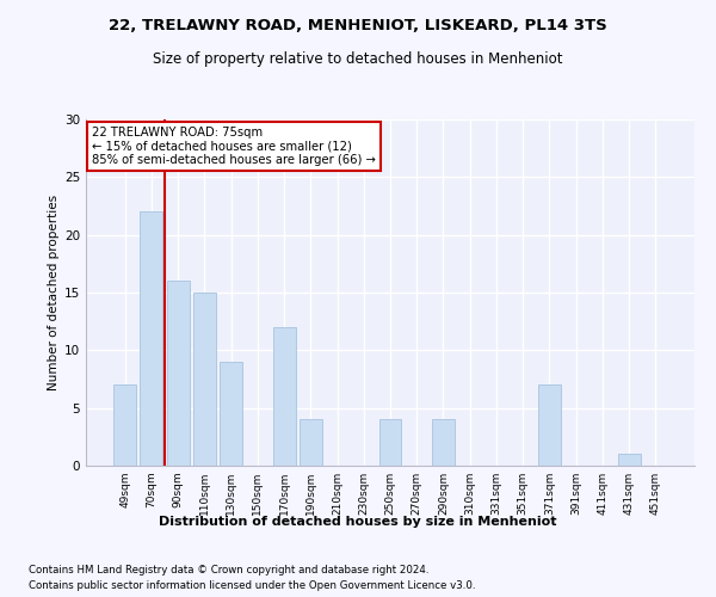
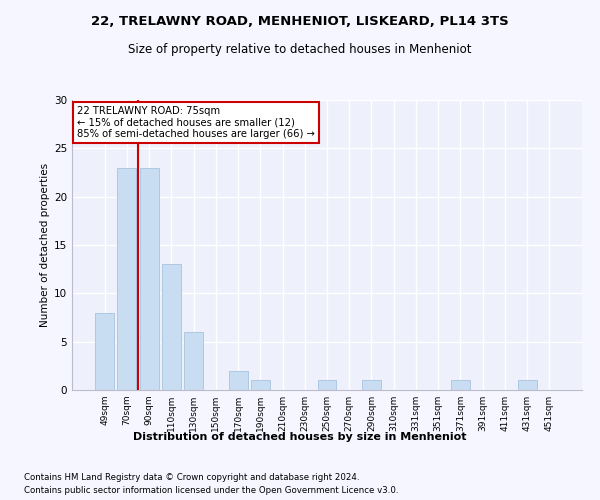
49sqm: 7 -> 8
70sqm: 22 -> 23
90sqm: 16 -> 23
110sqm: 15 -> 13
130sqm: 9 -> 6
170sqm: 12 -> 2
190sqm: 4 -> 1
250sqm: 4 -> 1
290sqm: 4 -> 1
371sqm: 7 -> 1
